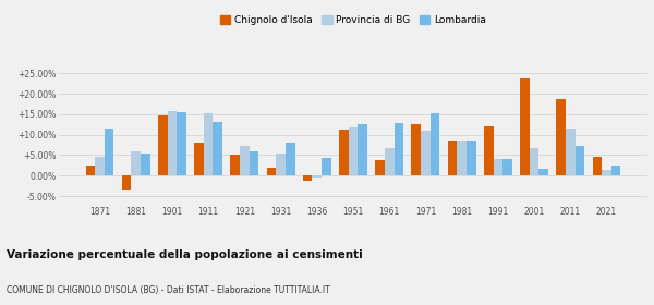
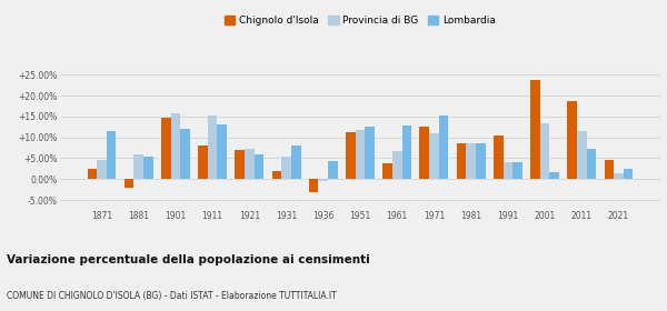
Chignolo d'Isola/1881: -3.5% -> -2.0%
Lombardia/1901: 15.5% -> 12.0%
Chignolo d'Isola/1921: 5.0% -> 7.0%
Chignolo d'Isola/1936: -1.2% -> -3.0%
Chignolo d'Isola/1991: 12.0% -> 10.5%
Provincia di BG/2001: 6.8% -> 13.5%
